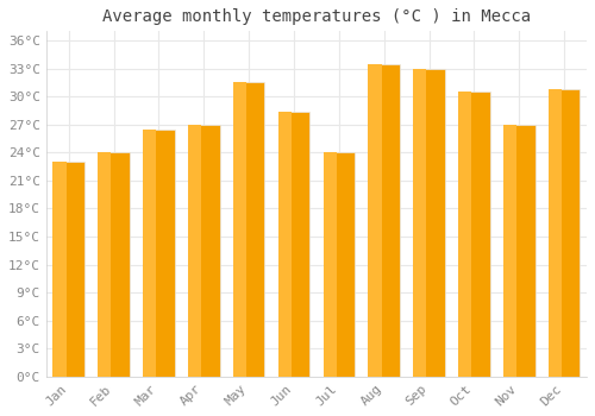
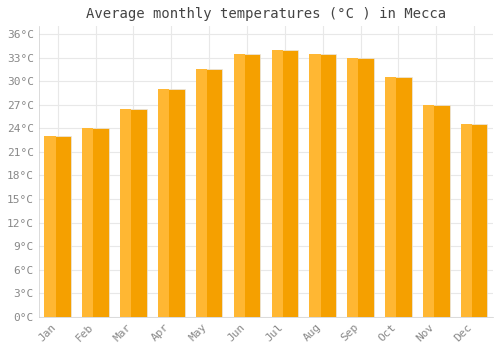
Apr: 27.0°C -> 29.0°C
Jun: 28.4°C -> 33.5°C
Jul: 24.0°C -> 34.0°C
Dec: 30.8°C -> 24.5°C
